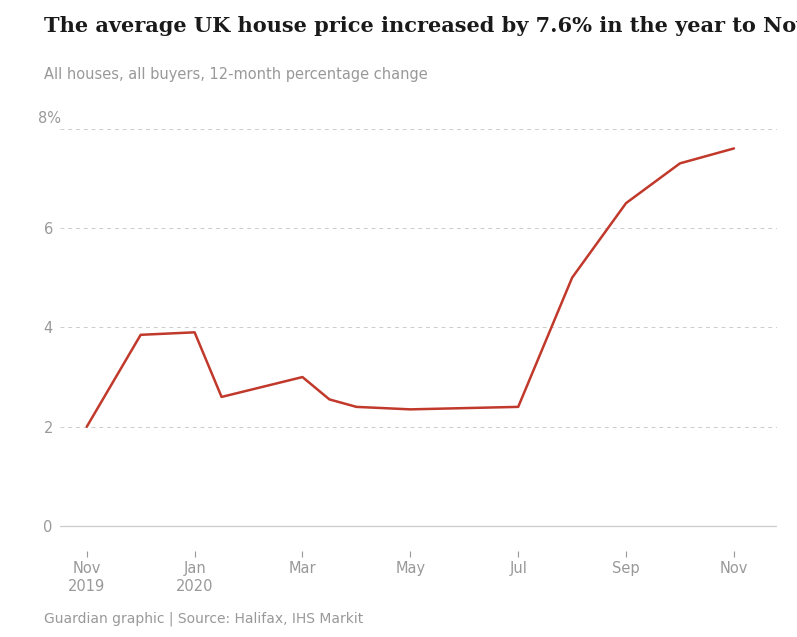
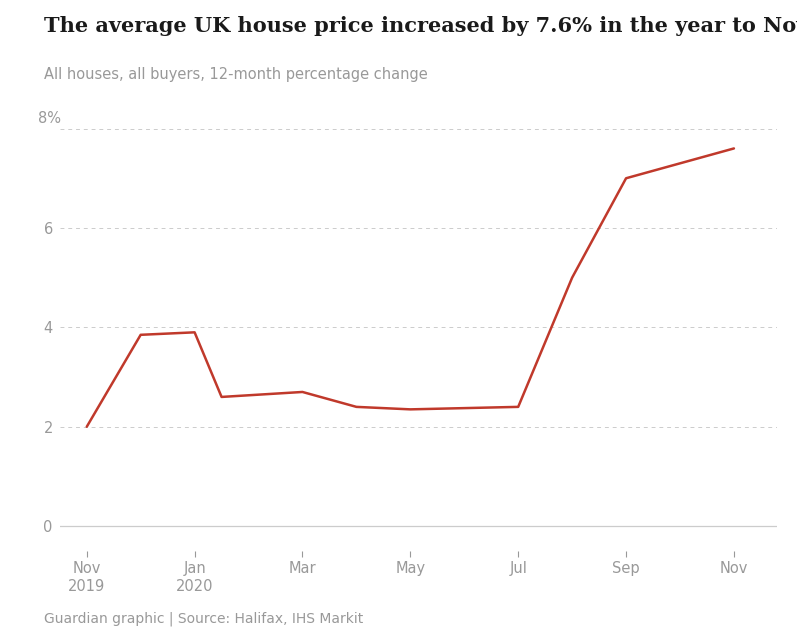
Mar: 3.00 -> 2.70
Sep: 6.50 -> 7.00
